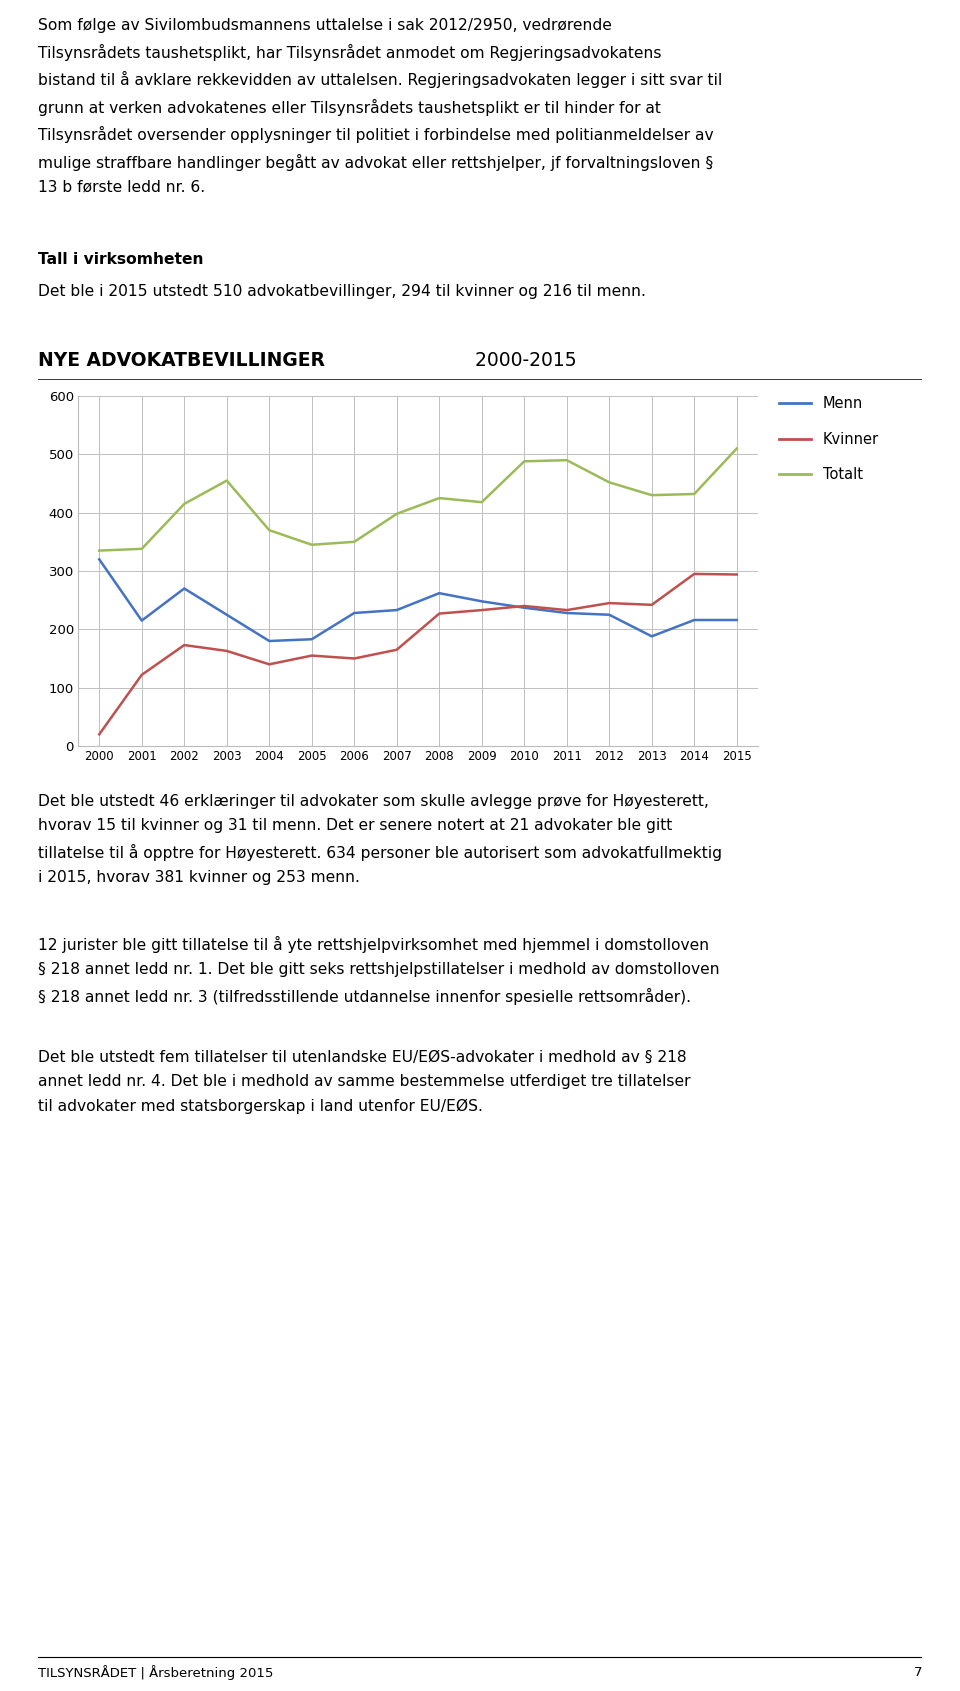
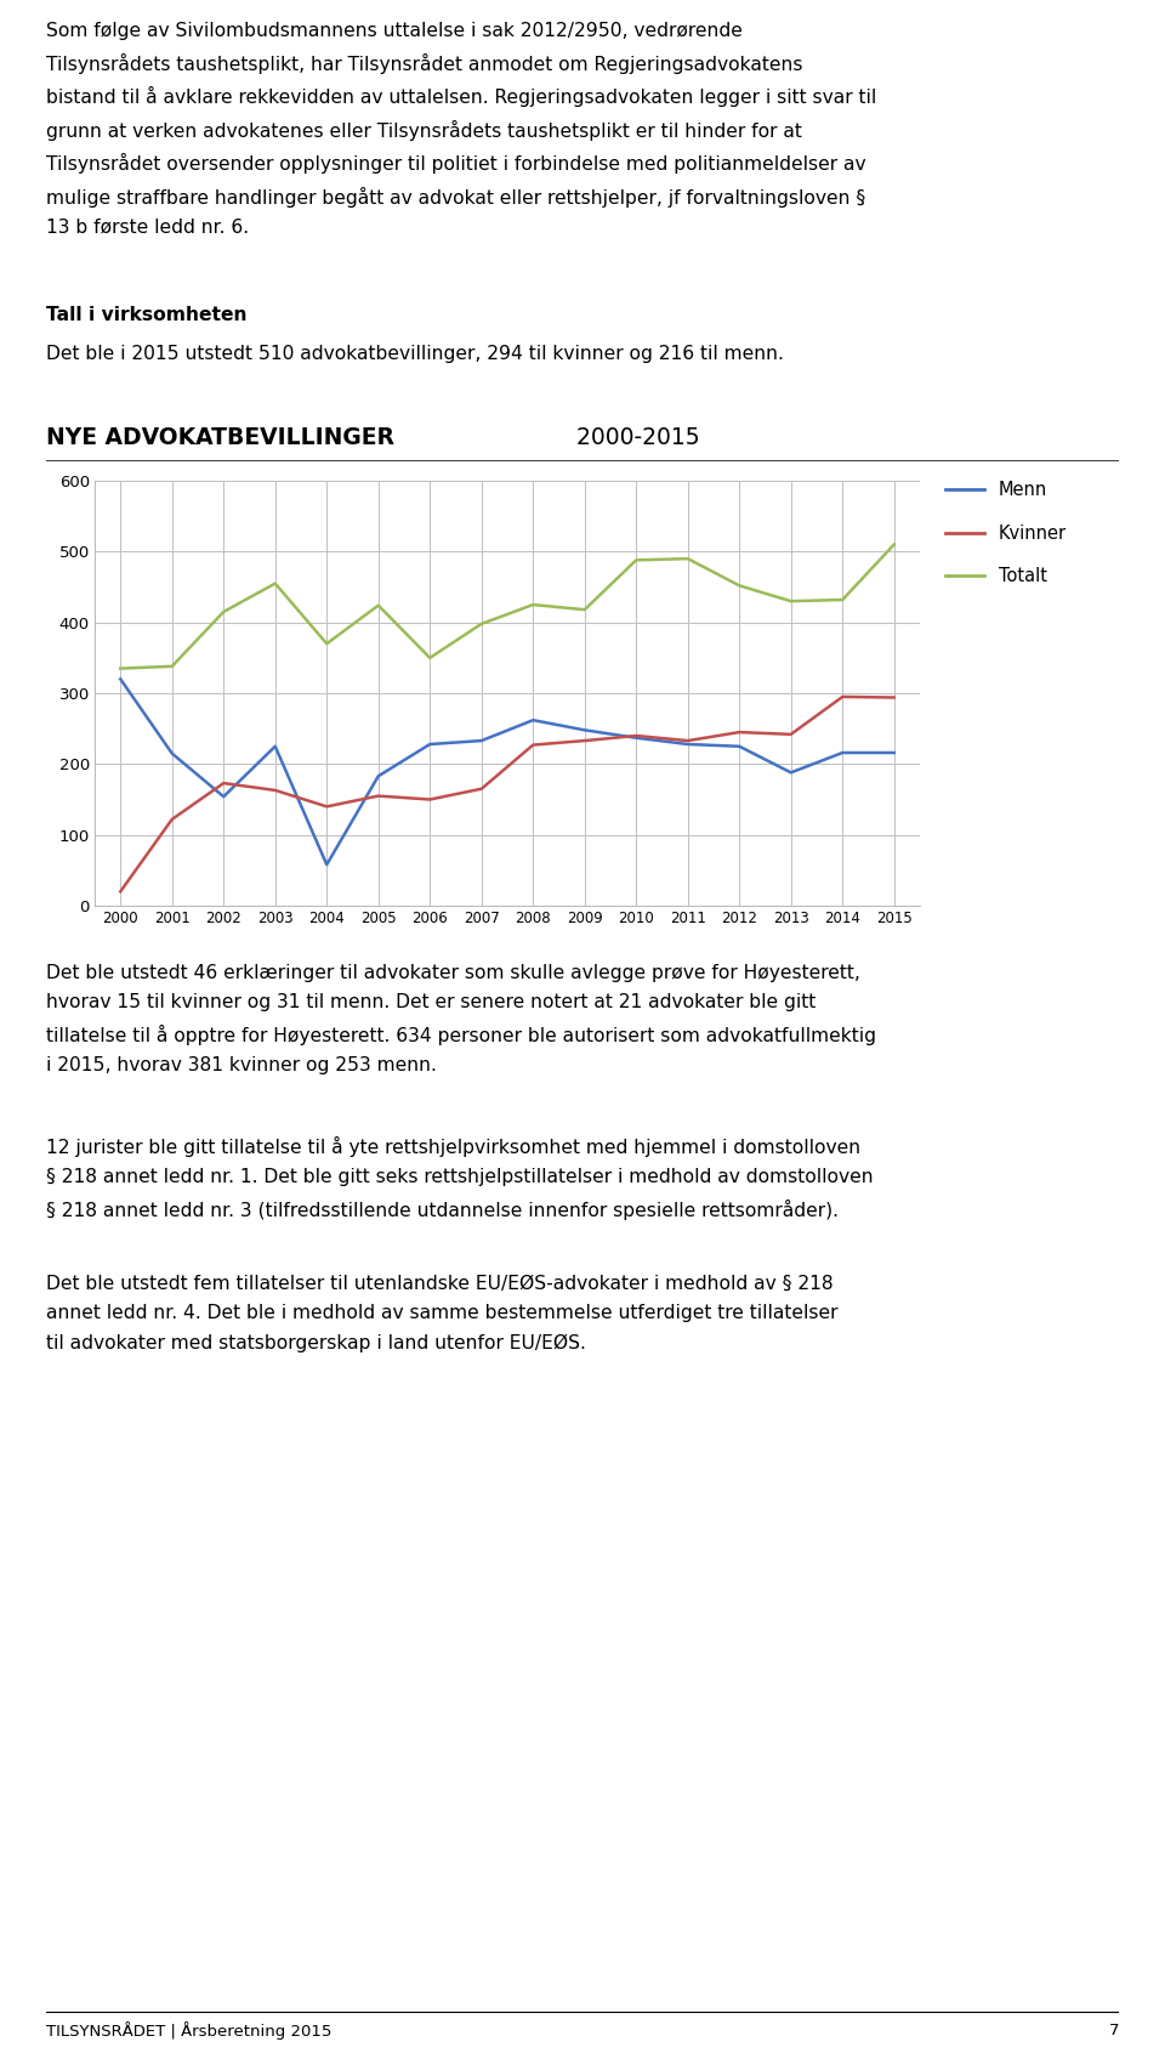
Menn/2002: 270 -> 154
Menn/2004: 180 -> 58
Totalt/2005: 345 -> 424
